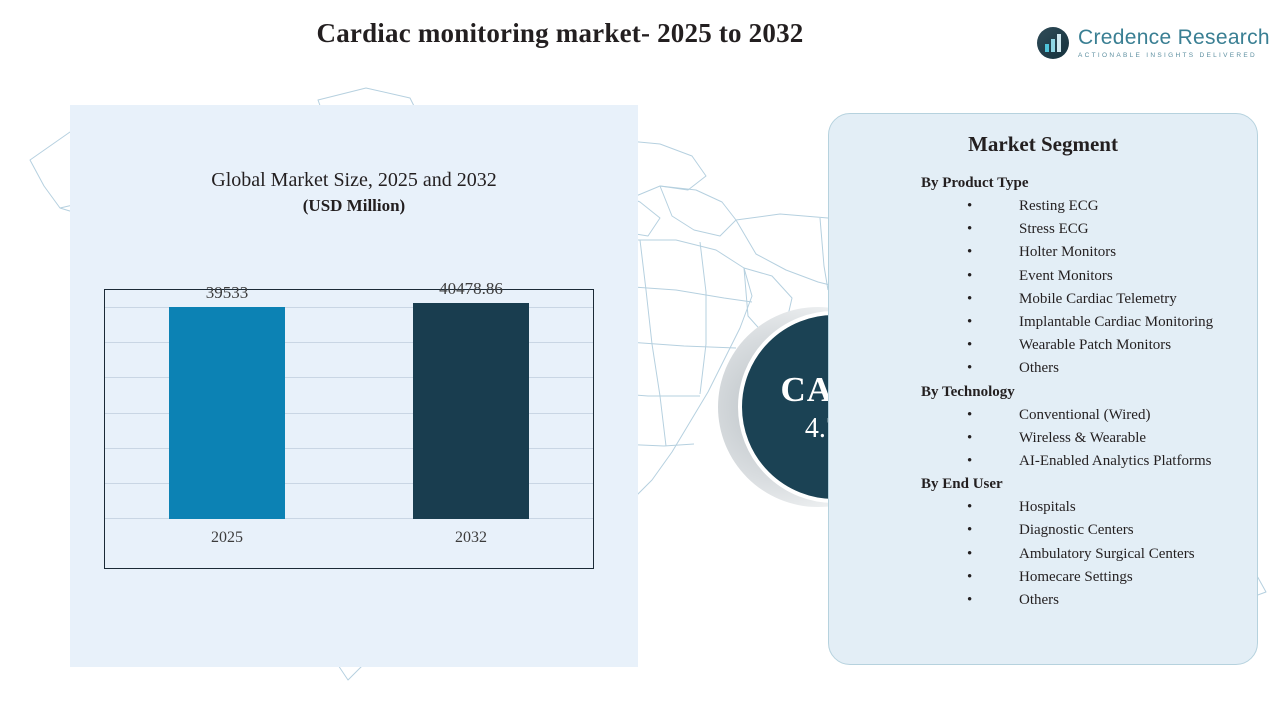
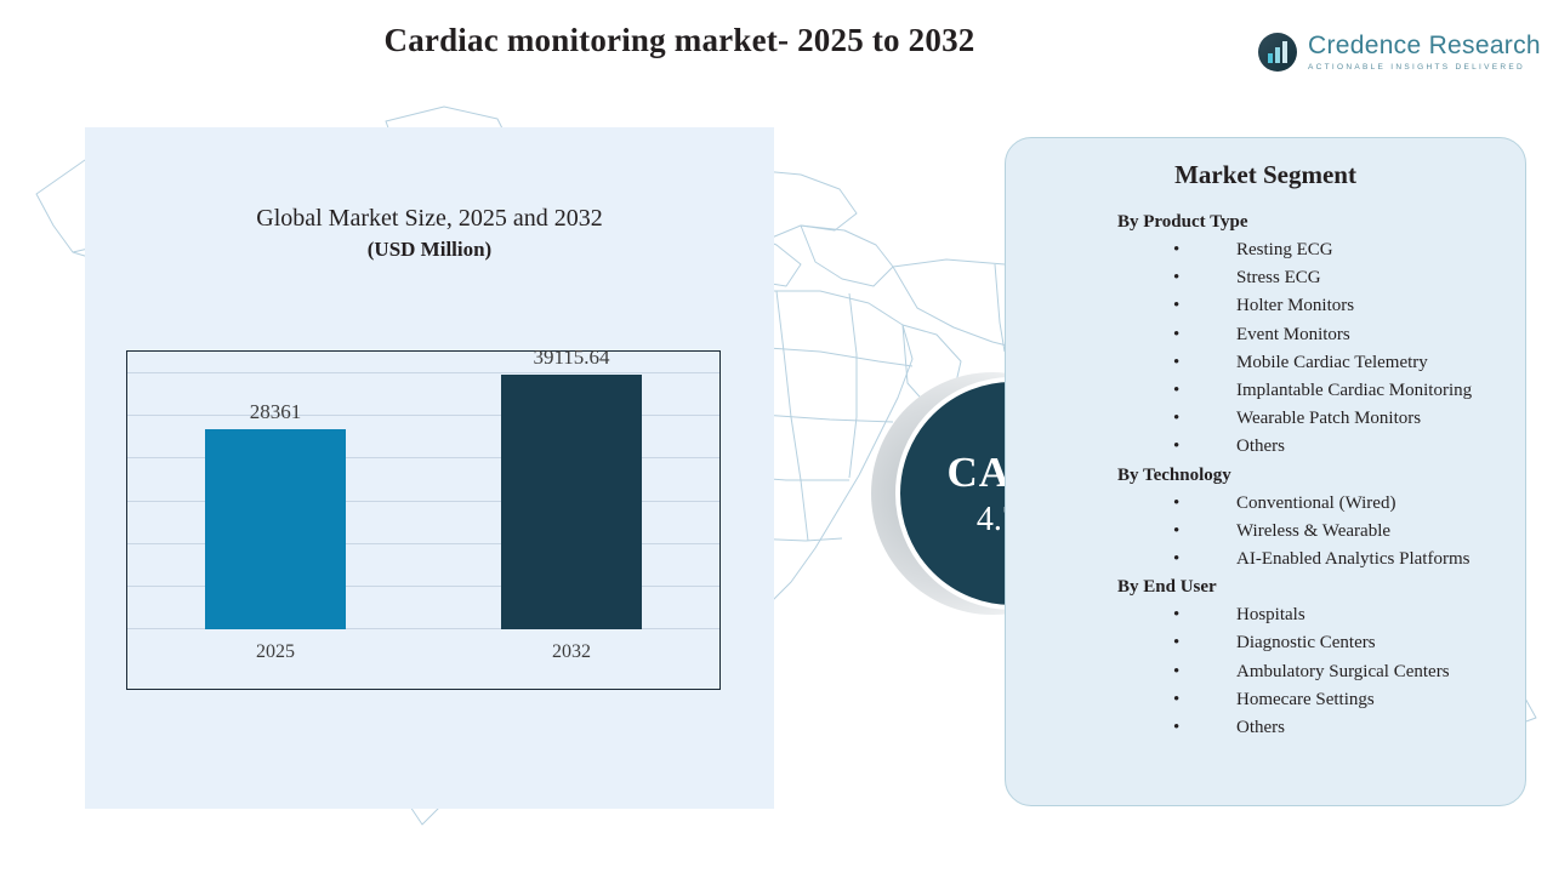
2025: 39533 -> 28361
2032: 40478.86 -> 39115.64
